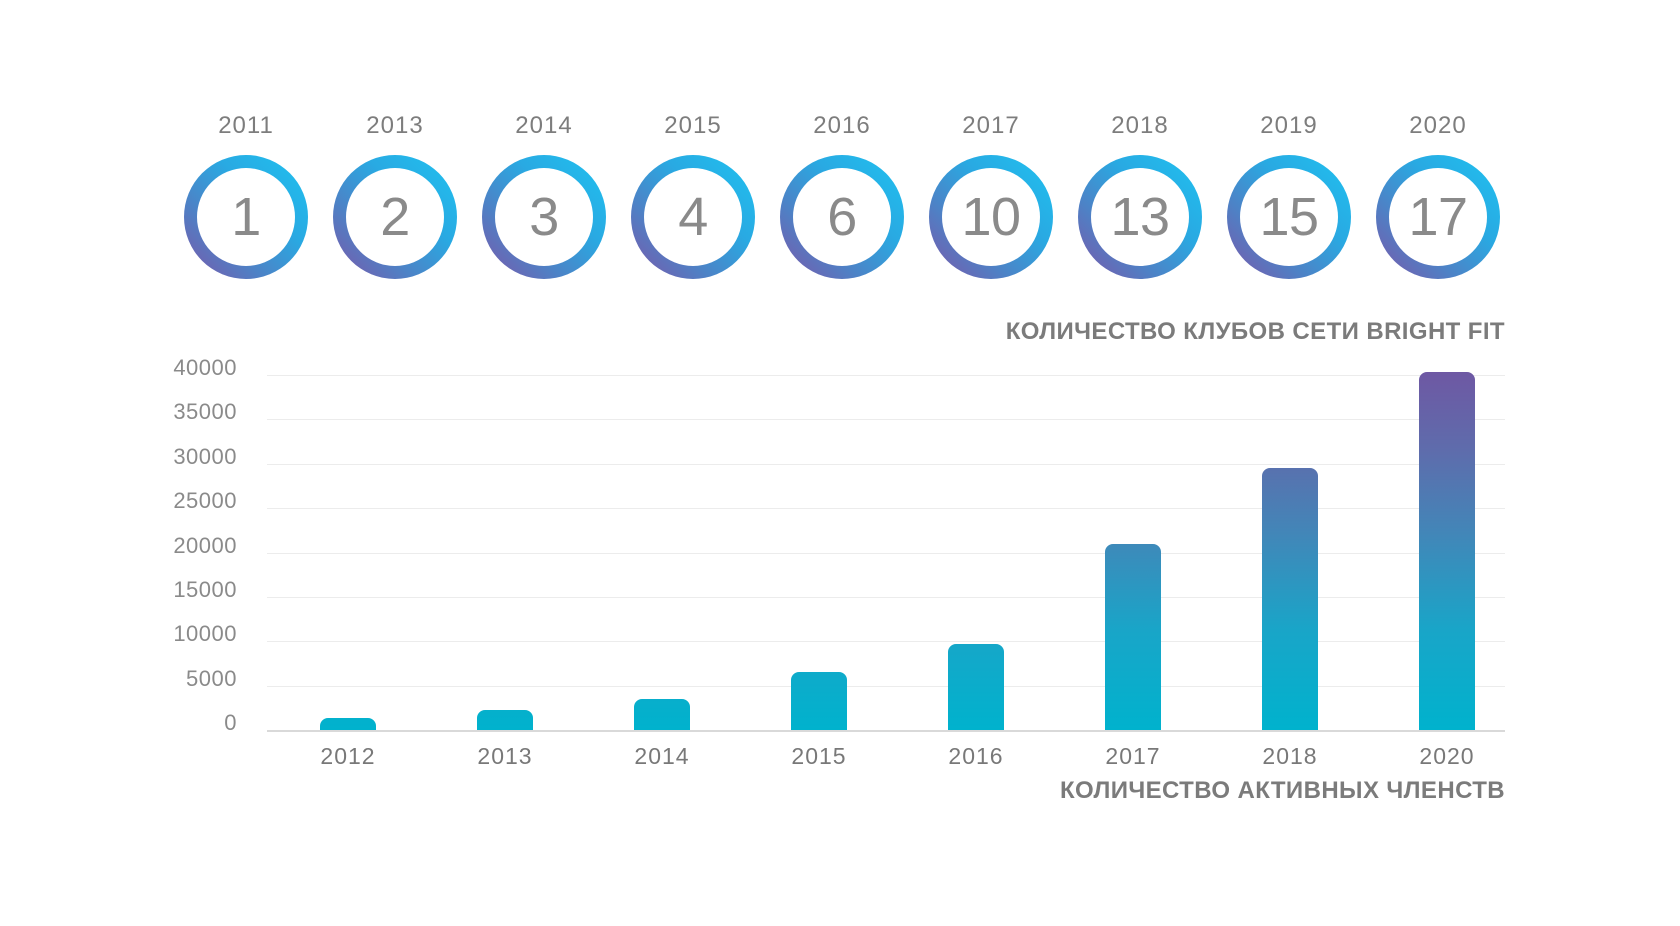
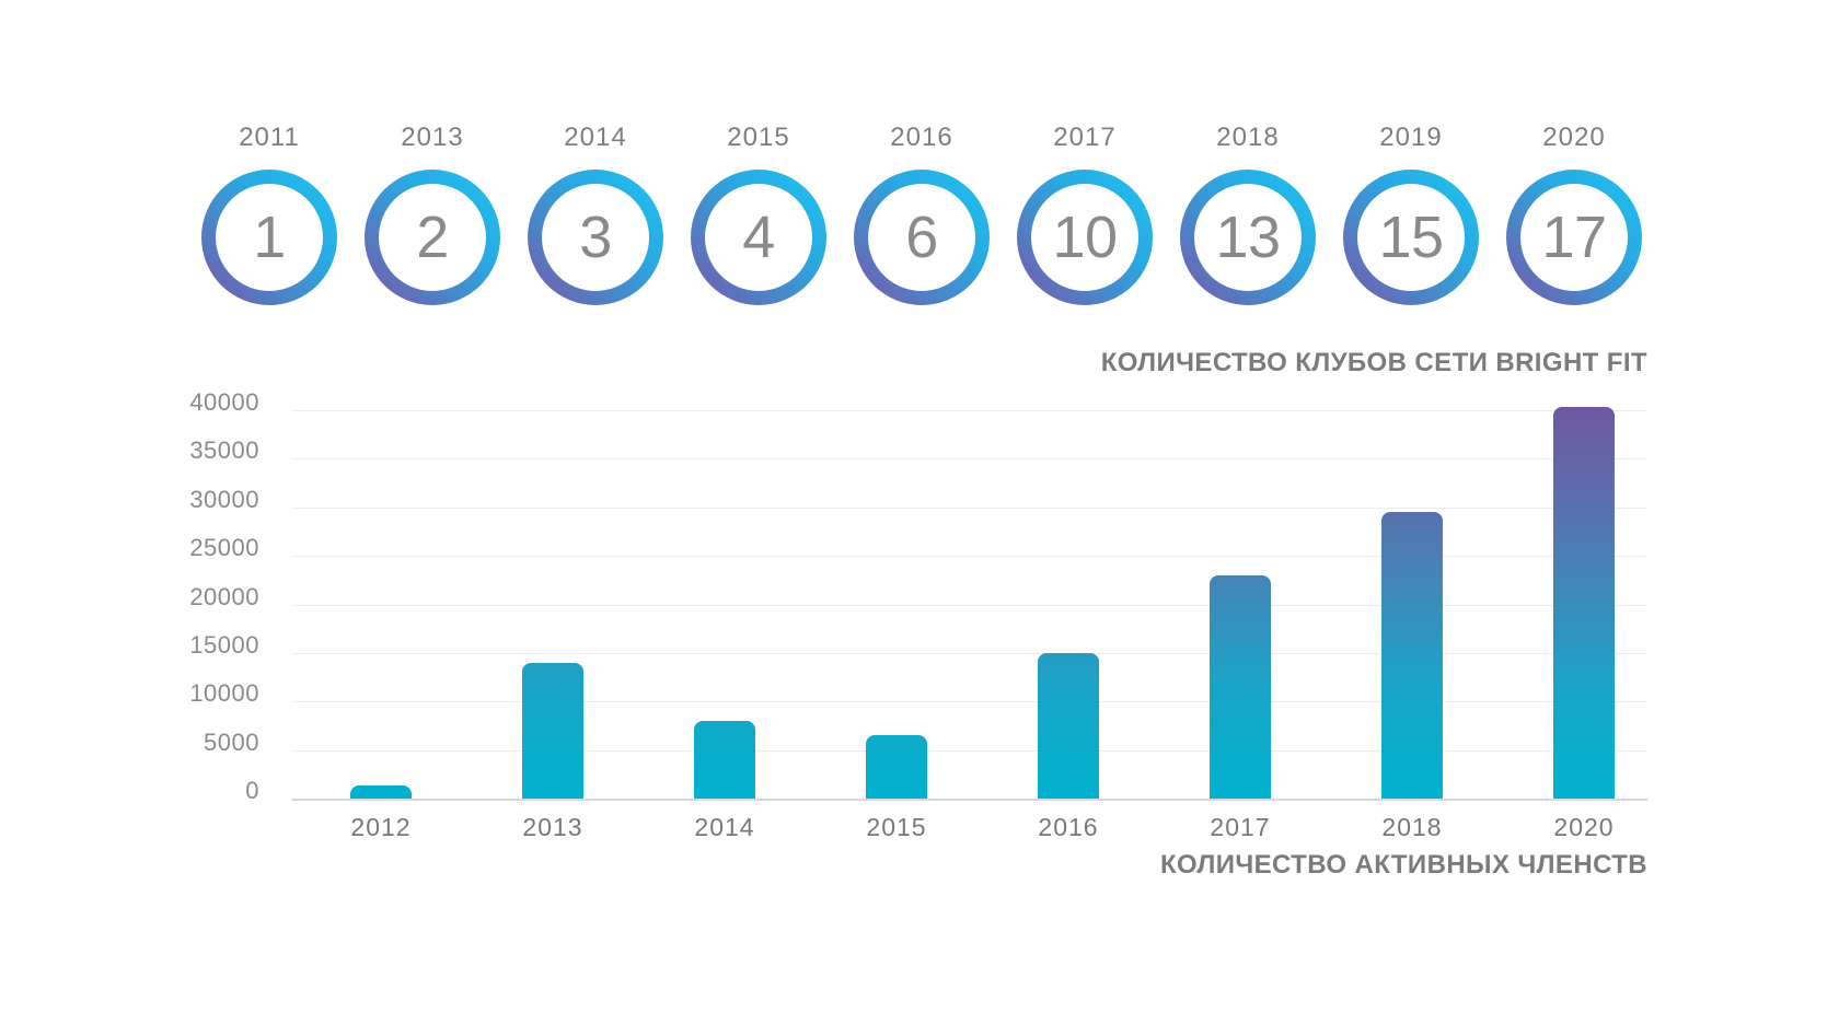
2013: 2000 -> 14000
2014: 4000 -> 8000
2016: 10000 -> 15000
2017: 21000 -> 23000
